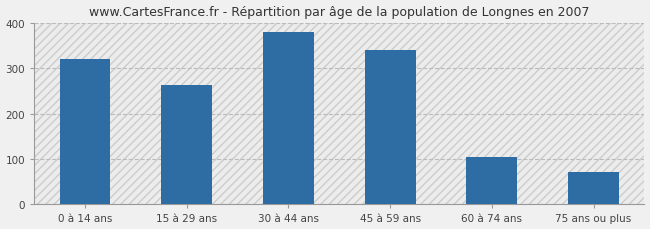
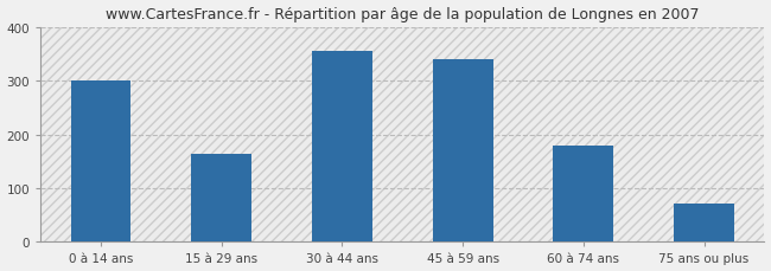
0 à 14 ans: 320 -> 300
15 à 29 ans: 263 -> 165
30 à 44 ans: 380 -> 355
60 à 74 ans: 105 -> 180
